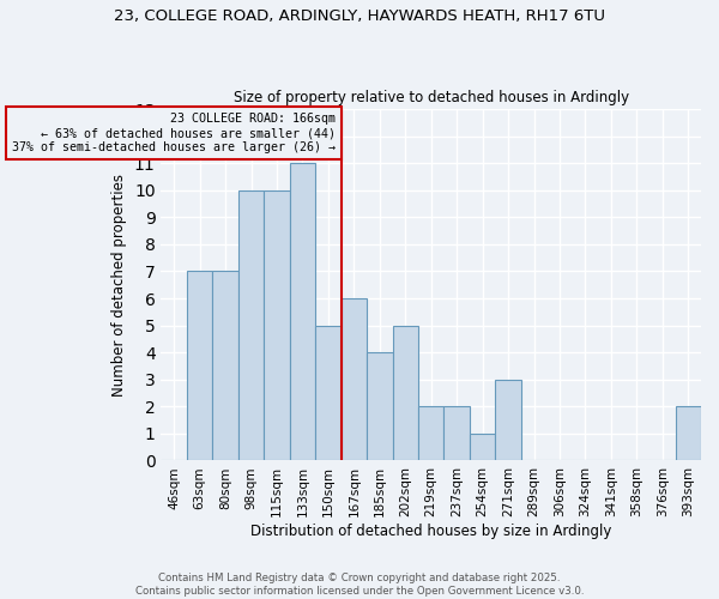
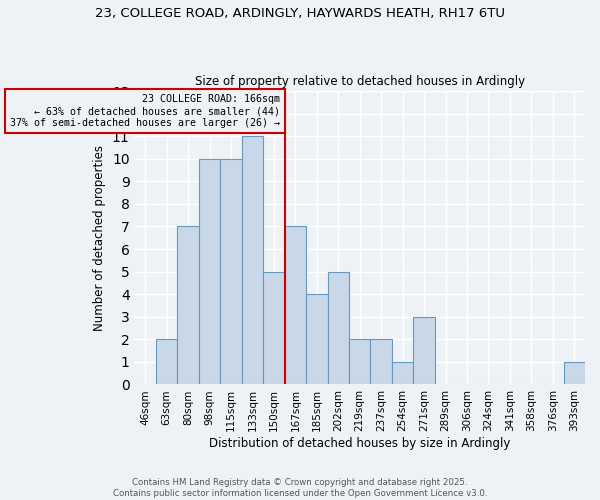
63sqm: 7 -> 2
167sqm: 6 -> 7
393sqm: 2 -> 1
